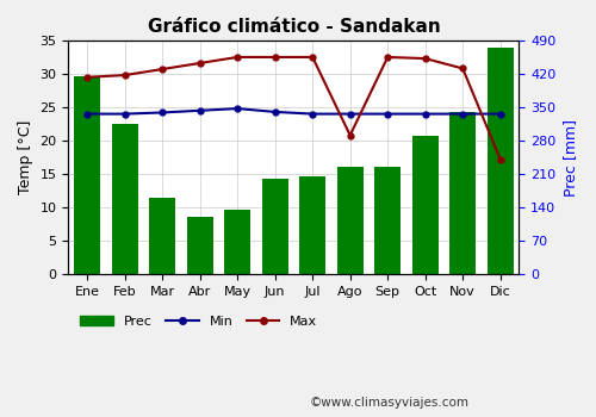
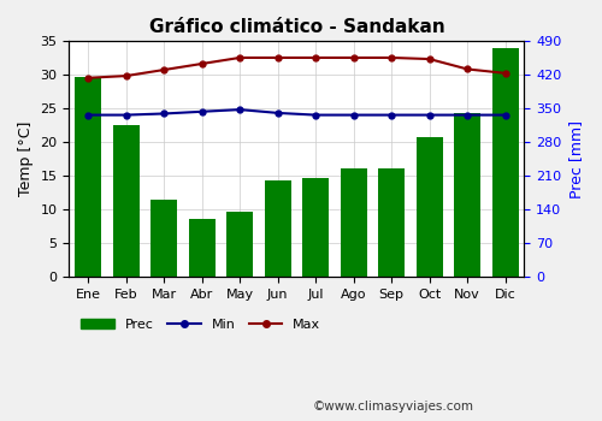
Max/Ago: 20.8 -> 32.5
Max/Dic: 17.2 -> 30.2
